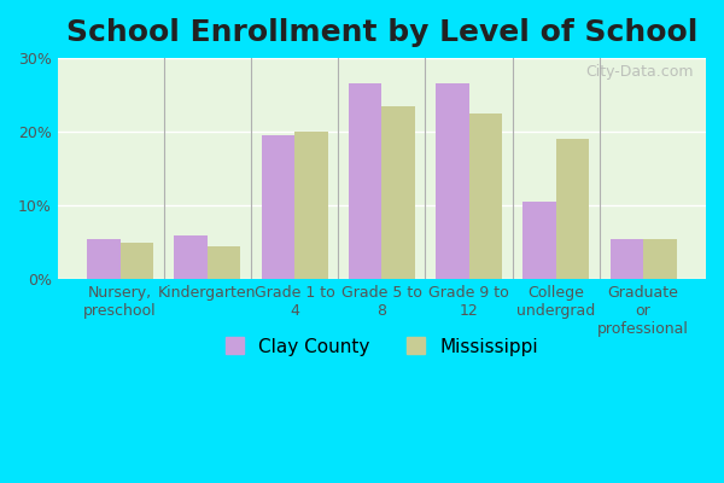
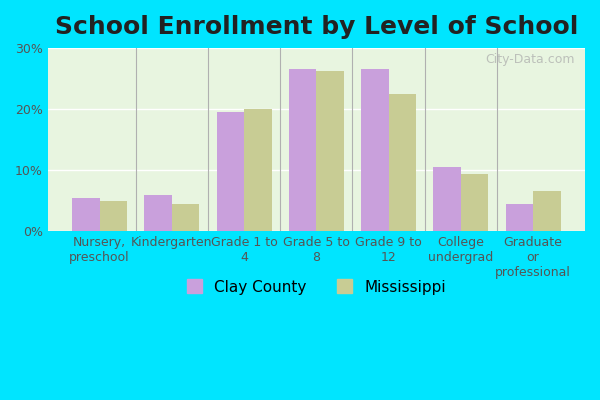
Mississippi/Grade 5 to 8: 23.5% -> 26.2%
Mississippi/College undergrad: 19.0% -> 9.4%
Clay County/Graduate or professional: 5.5% -> 4.4%
Mississippi/Graduate or professional: 5.5% -> 6.6%
